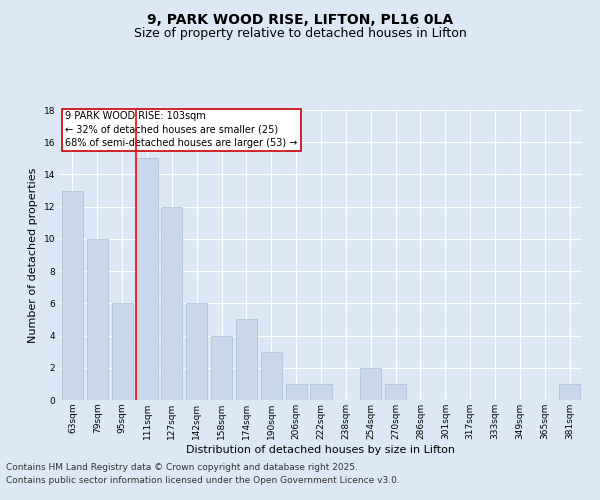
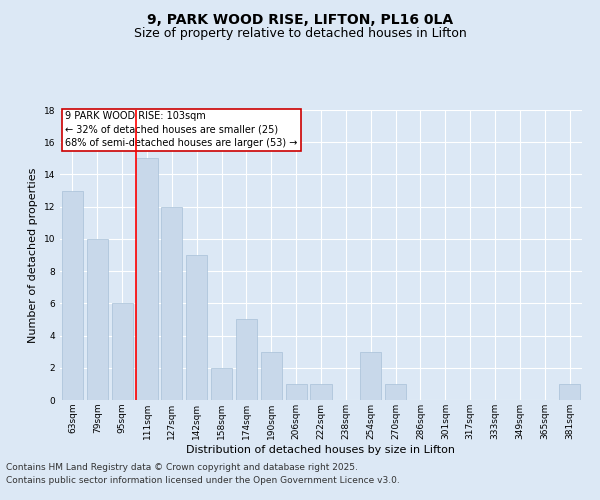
142sqm: 6 -> 9
158sqm: 4 -> 2
254sqm: 2 -> 3
